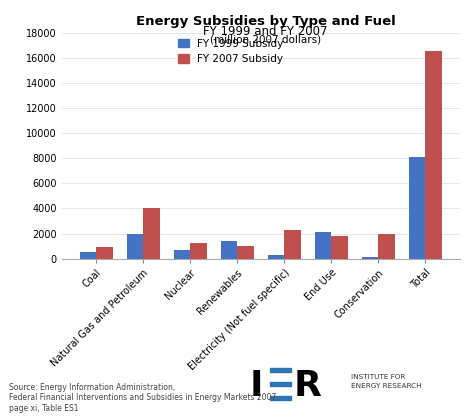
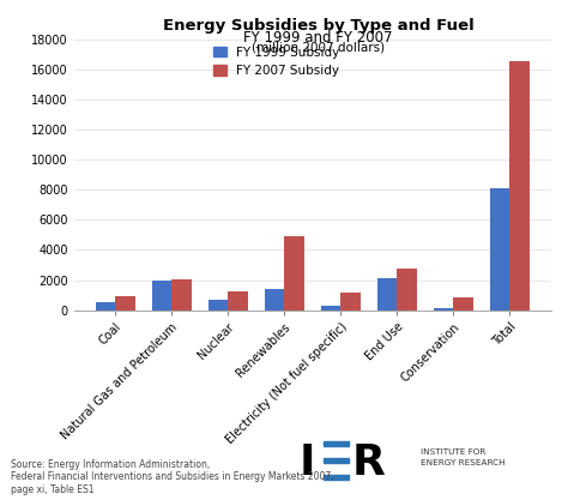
FY 2007 Subsidy/Natural Gas and Petroleum: 4000 -> 2000
FY 2007 Subsidy/Renewables: 1000 -> 4900
FY 2007 Subsidy/Electricity (Not fuel specific): 2300 -> 1200
FY 2007 Subsidy/End Use: 1800 -> 2800
FY 2007 Subsidy/Conservation: 2000 -> 900
